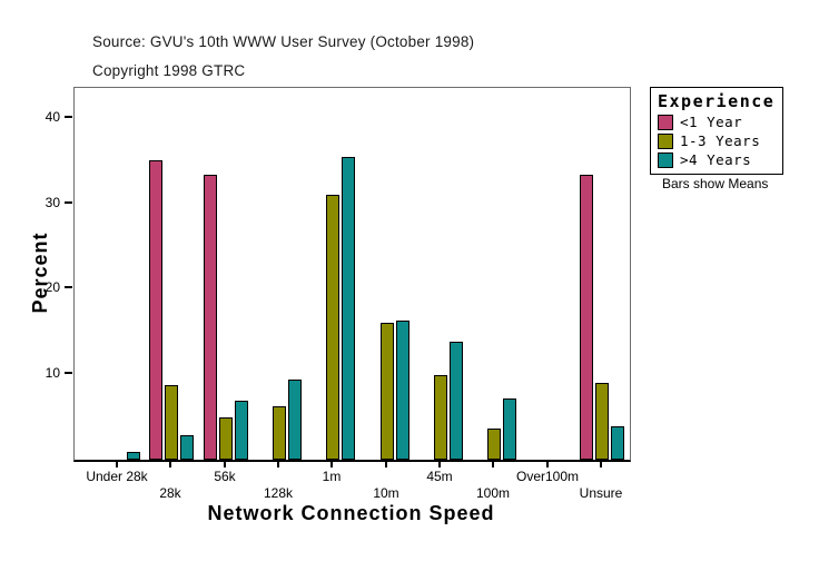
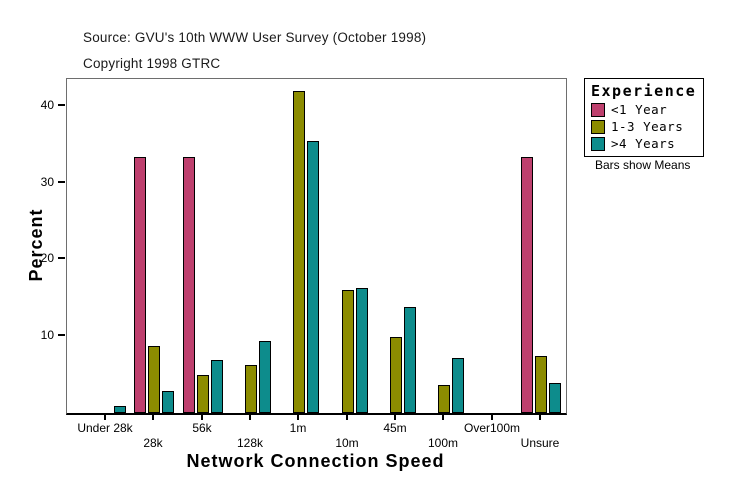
<1 Year/28k: 35 -> 33
1-3 Years/1m: 31 -> 42
1-3 Years/Unsure: 9 -> 7
